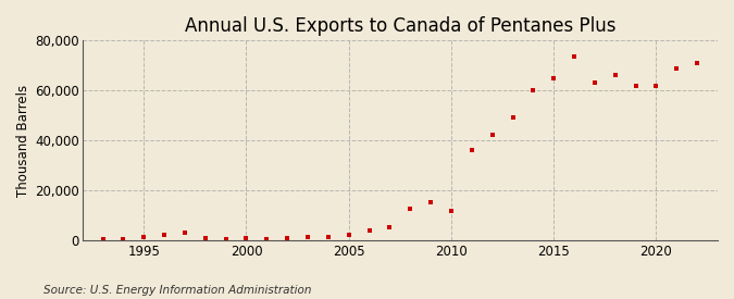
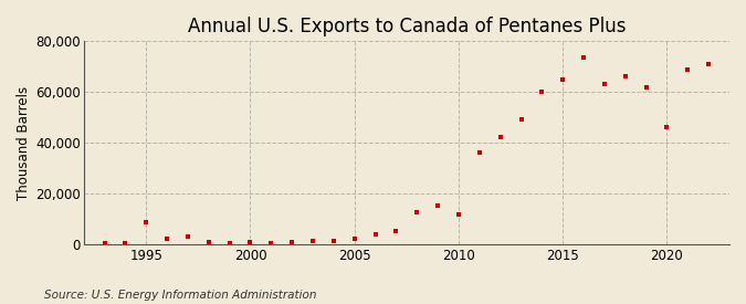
1995: 1,100 -> 8,500
2020: 62,000 -> 46,000
